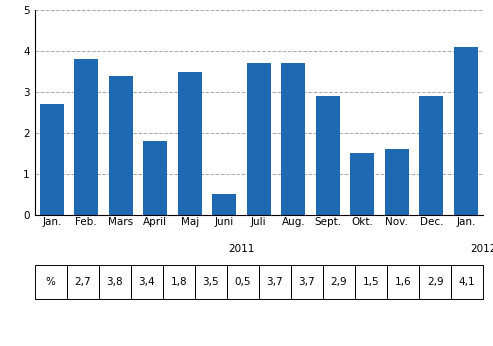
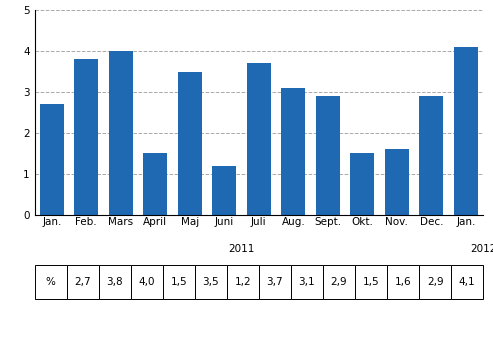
Mars: 3,4 -> 4,0
April: 1,8 -> 1,5
Juni: 0,5 -> 1,2
Aug.: 3,7 -> 3,1
